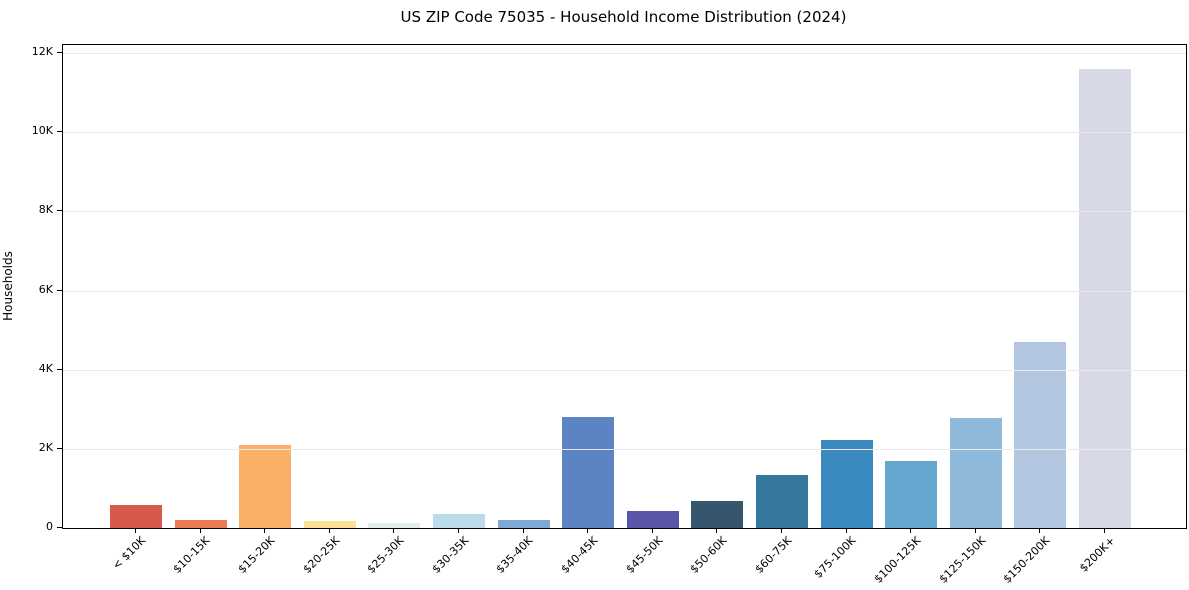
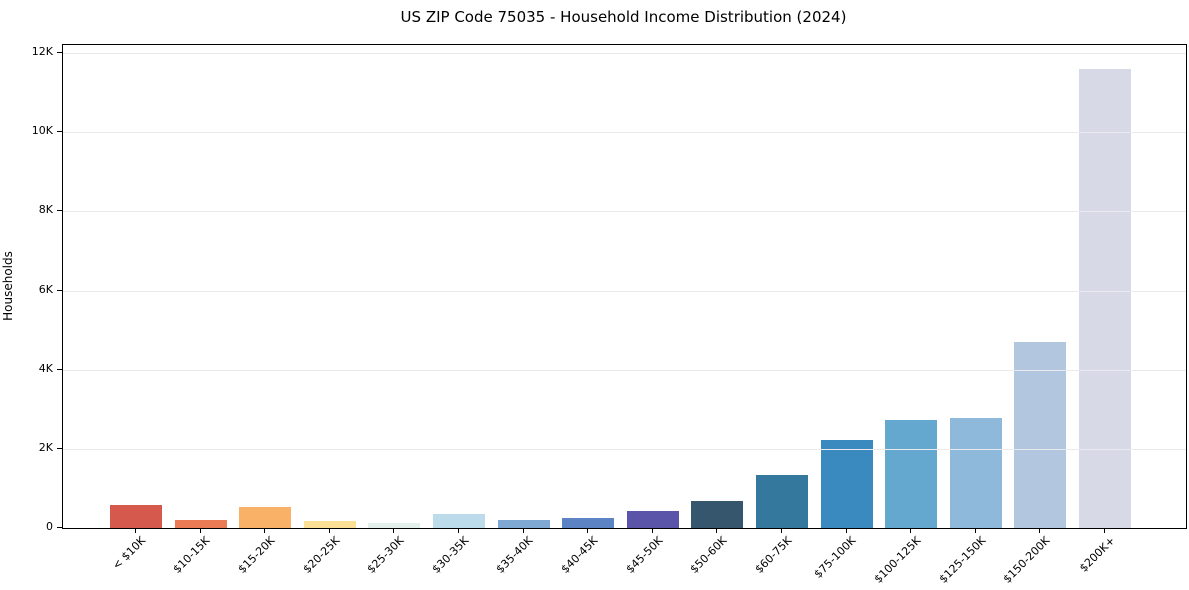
$15-20K: 2.1K -> 0.5K
$40-45K: 2.8K -> 0.2K
$100-125K: 1.7K -> 2.7K
